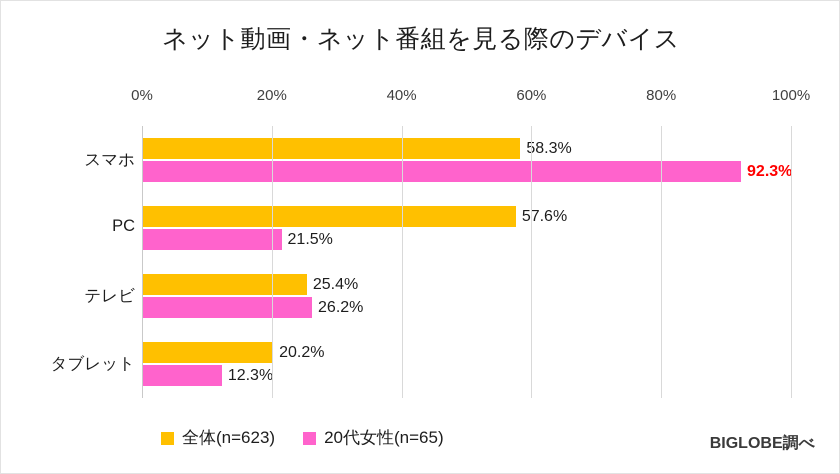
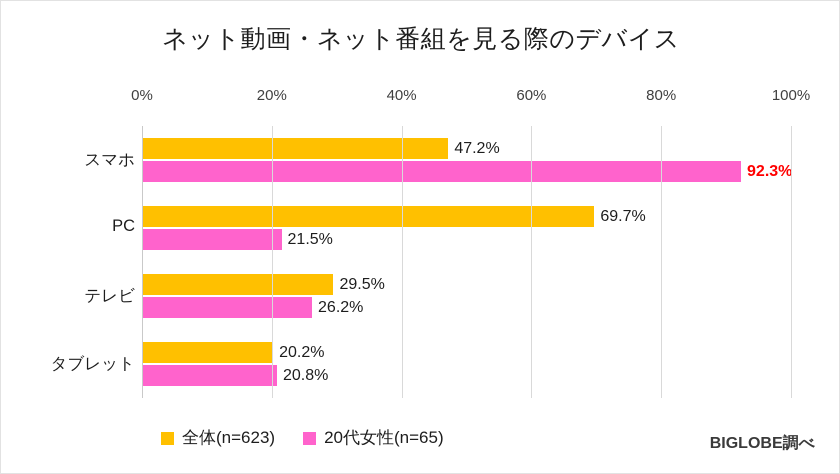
全体(n=623)/スマホ: 58.3% -> 47.2%
全体(n=623)/PC: 57.6% -> 69.7%
全体(n=623)/テレビ: 25.4% -> 29.5%
20代女性(n=65)/タブレット: 12.3% -> 20.8%
